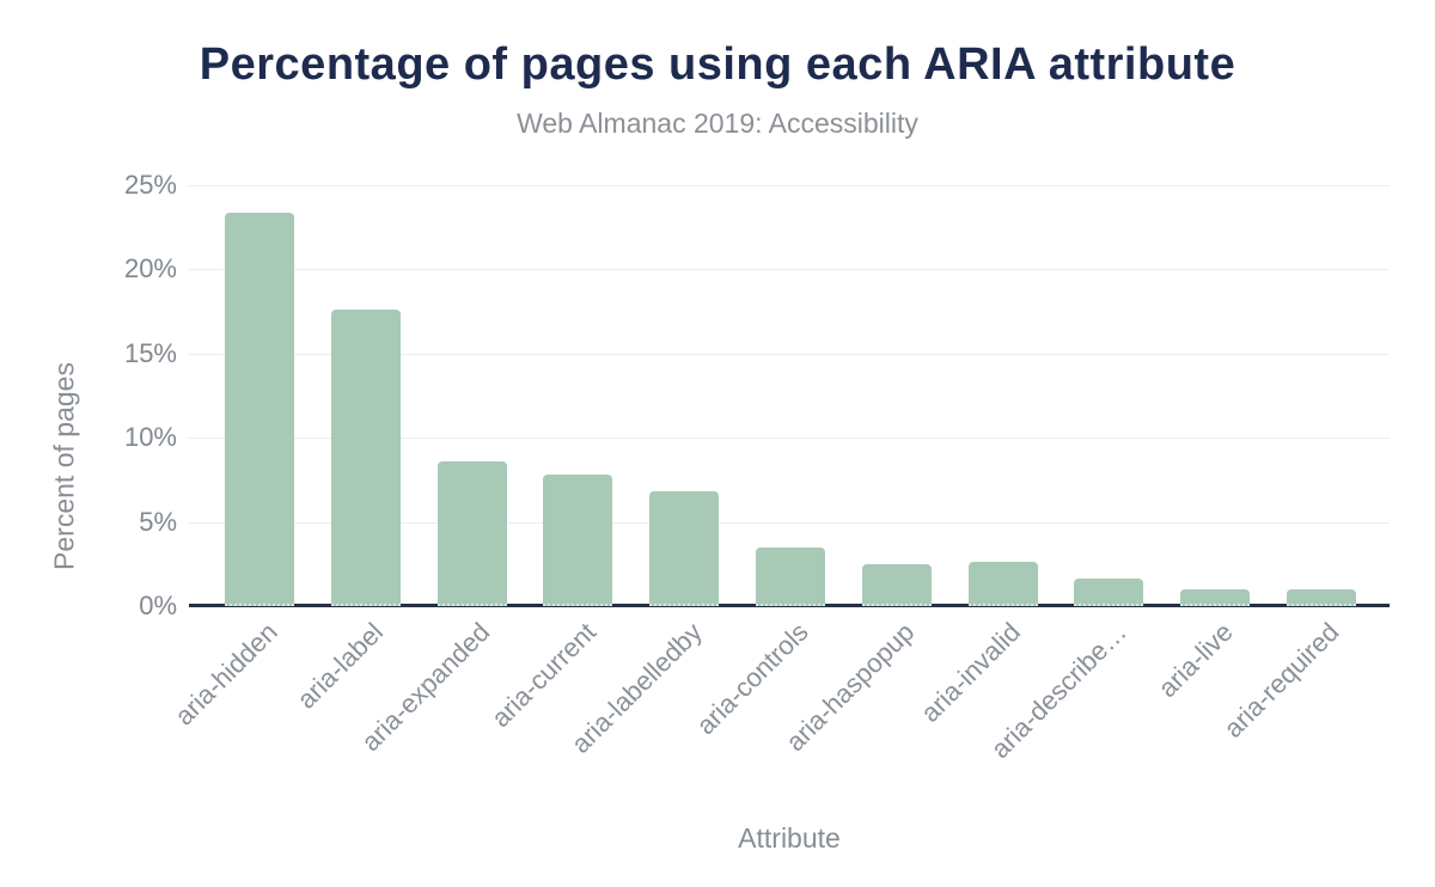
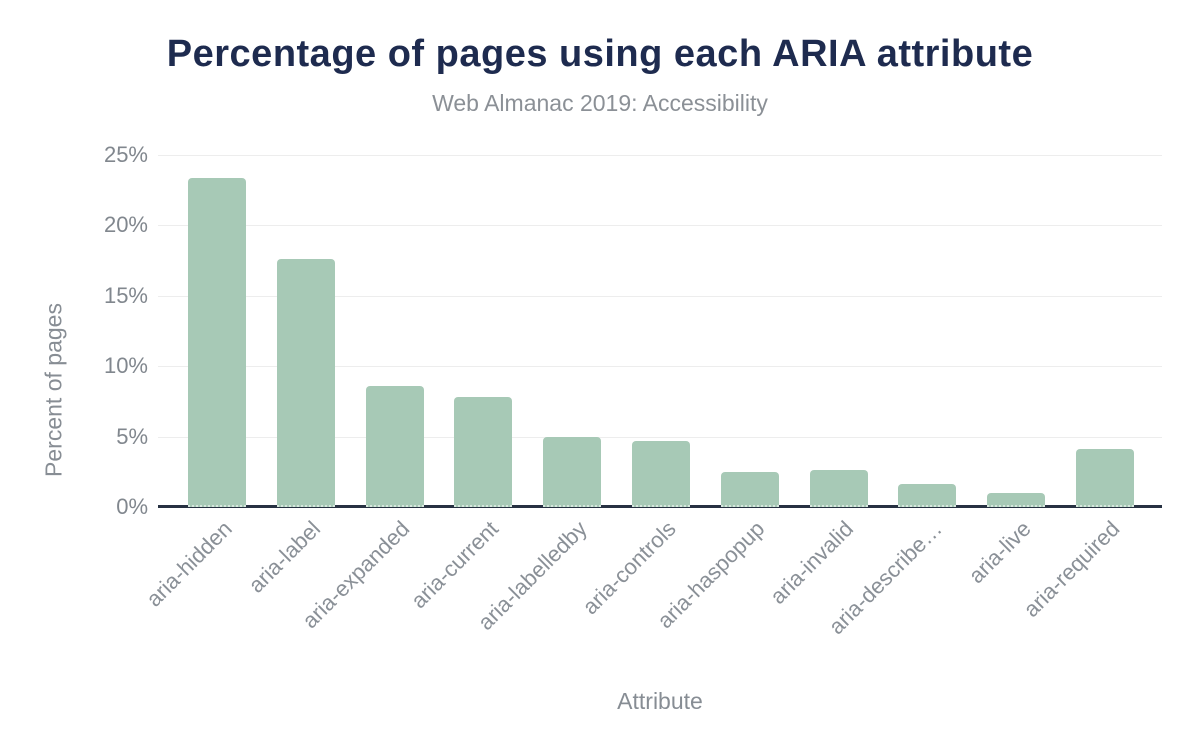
aria-labelledby: 6.8% -> 5.0%
aria-controls: 3.5% -> 4.7%
aria-required: 1.0% -> 4.1%
